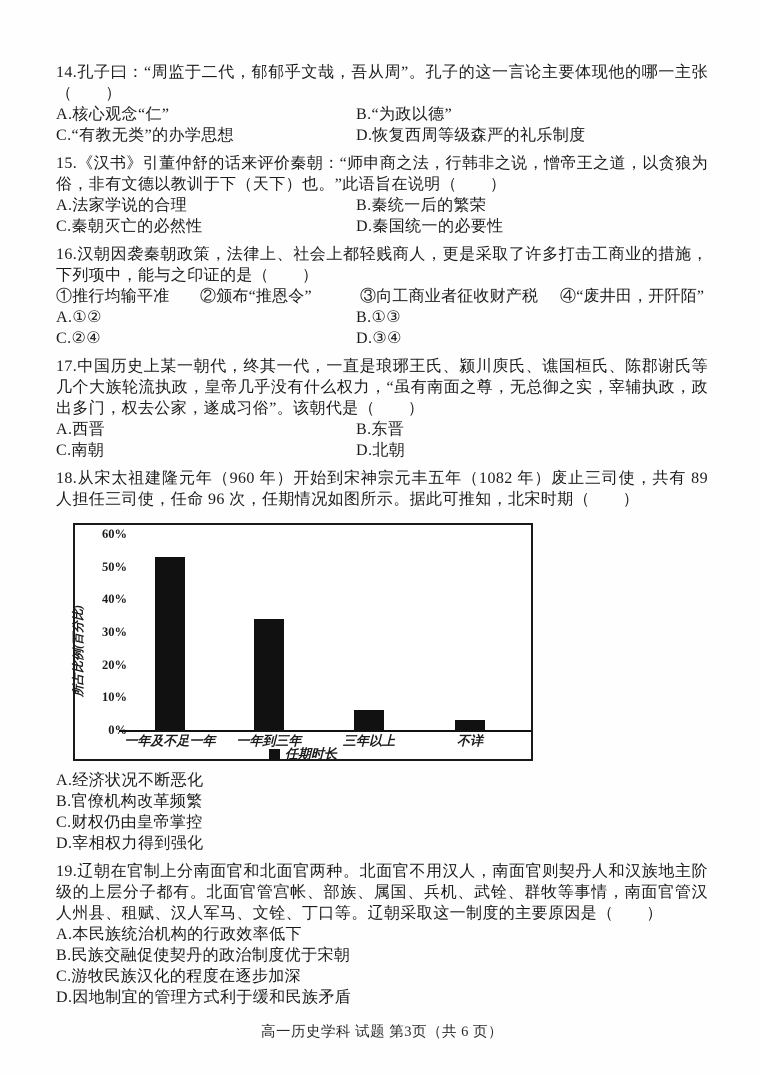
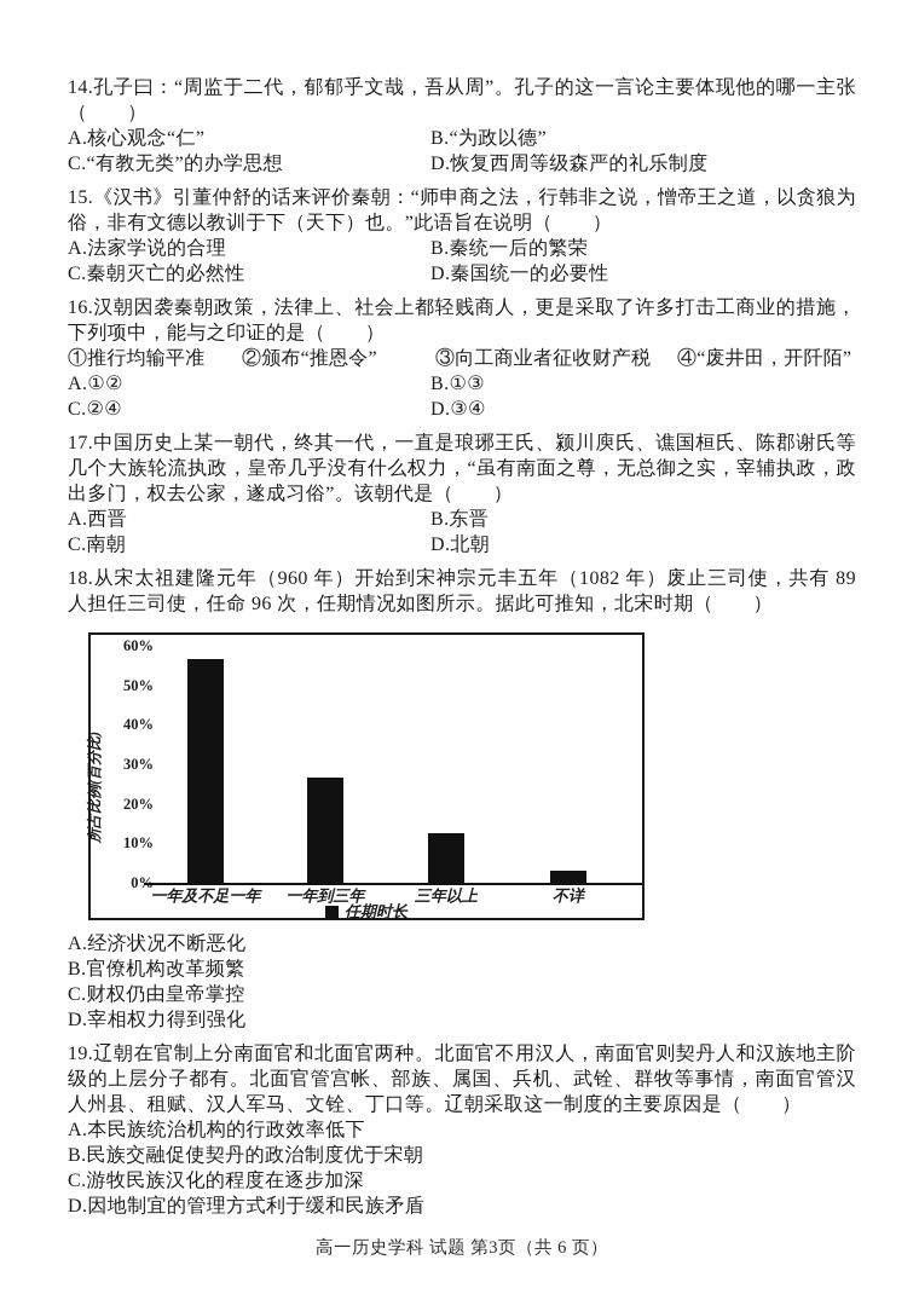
一年及不足一年: 53% -> 56%
一年到三年: 34% -> 26%
三年以上: 6% -> 12%
